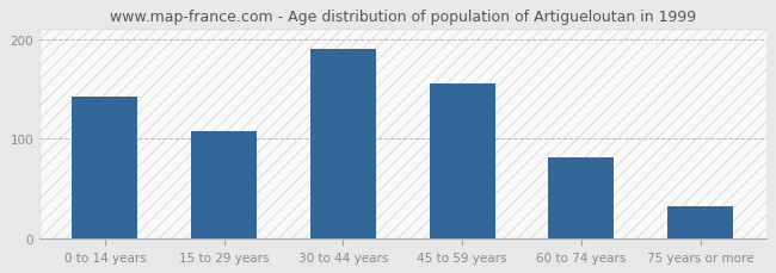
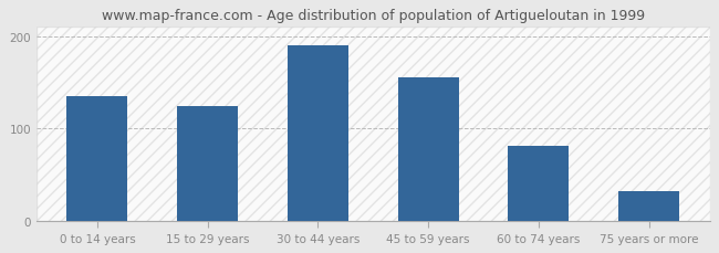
0 to 14 years: 142 -> 135
15 to 29 years: 108 -> 125
